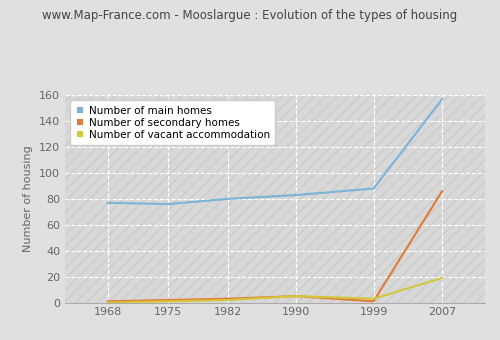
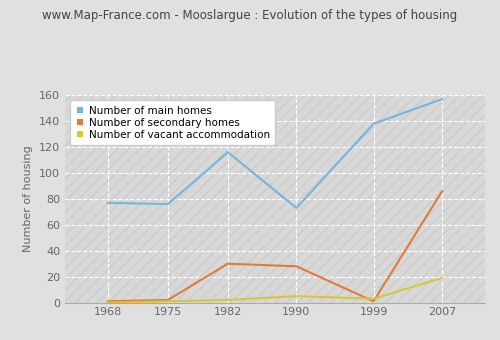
Number of main homes/1982: 80 -> 116
Number of secondary homes/1982: 3 -> 30
Number of main homes/1990: 83 -> 73
Number of secondary homes/1990: 5 -> 28
Number of main homes/1999: 88 -> 138
